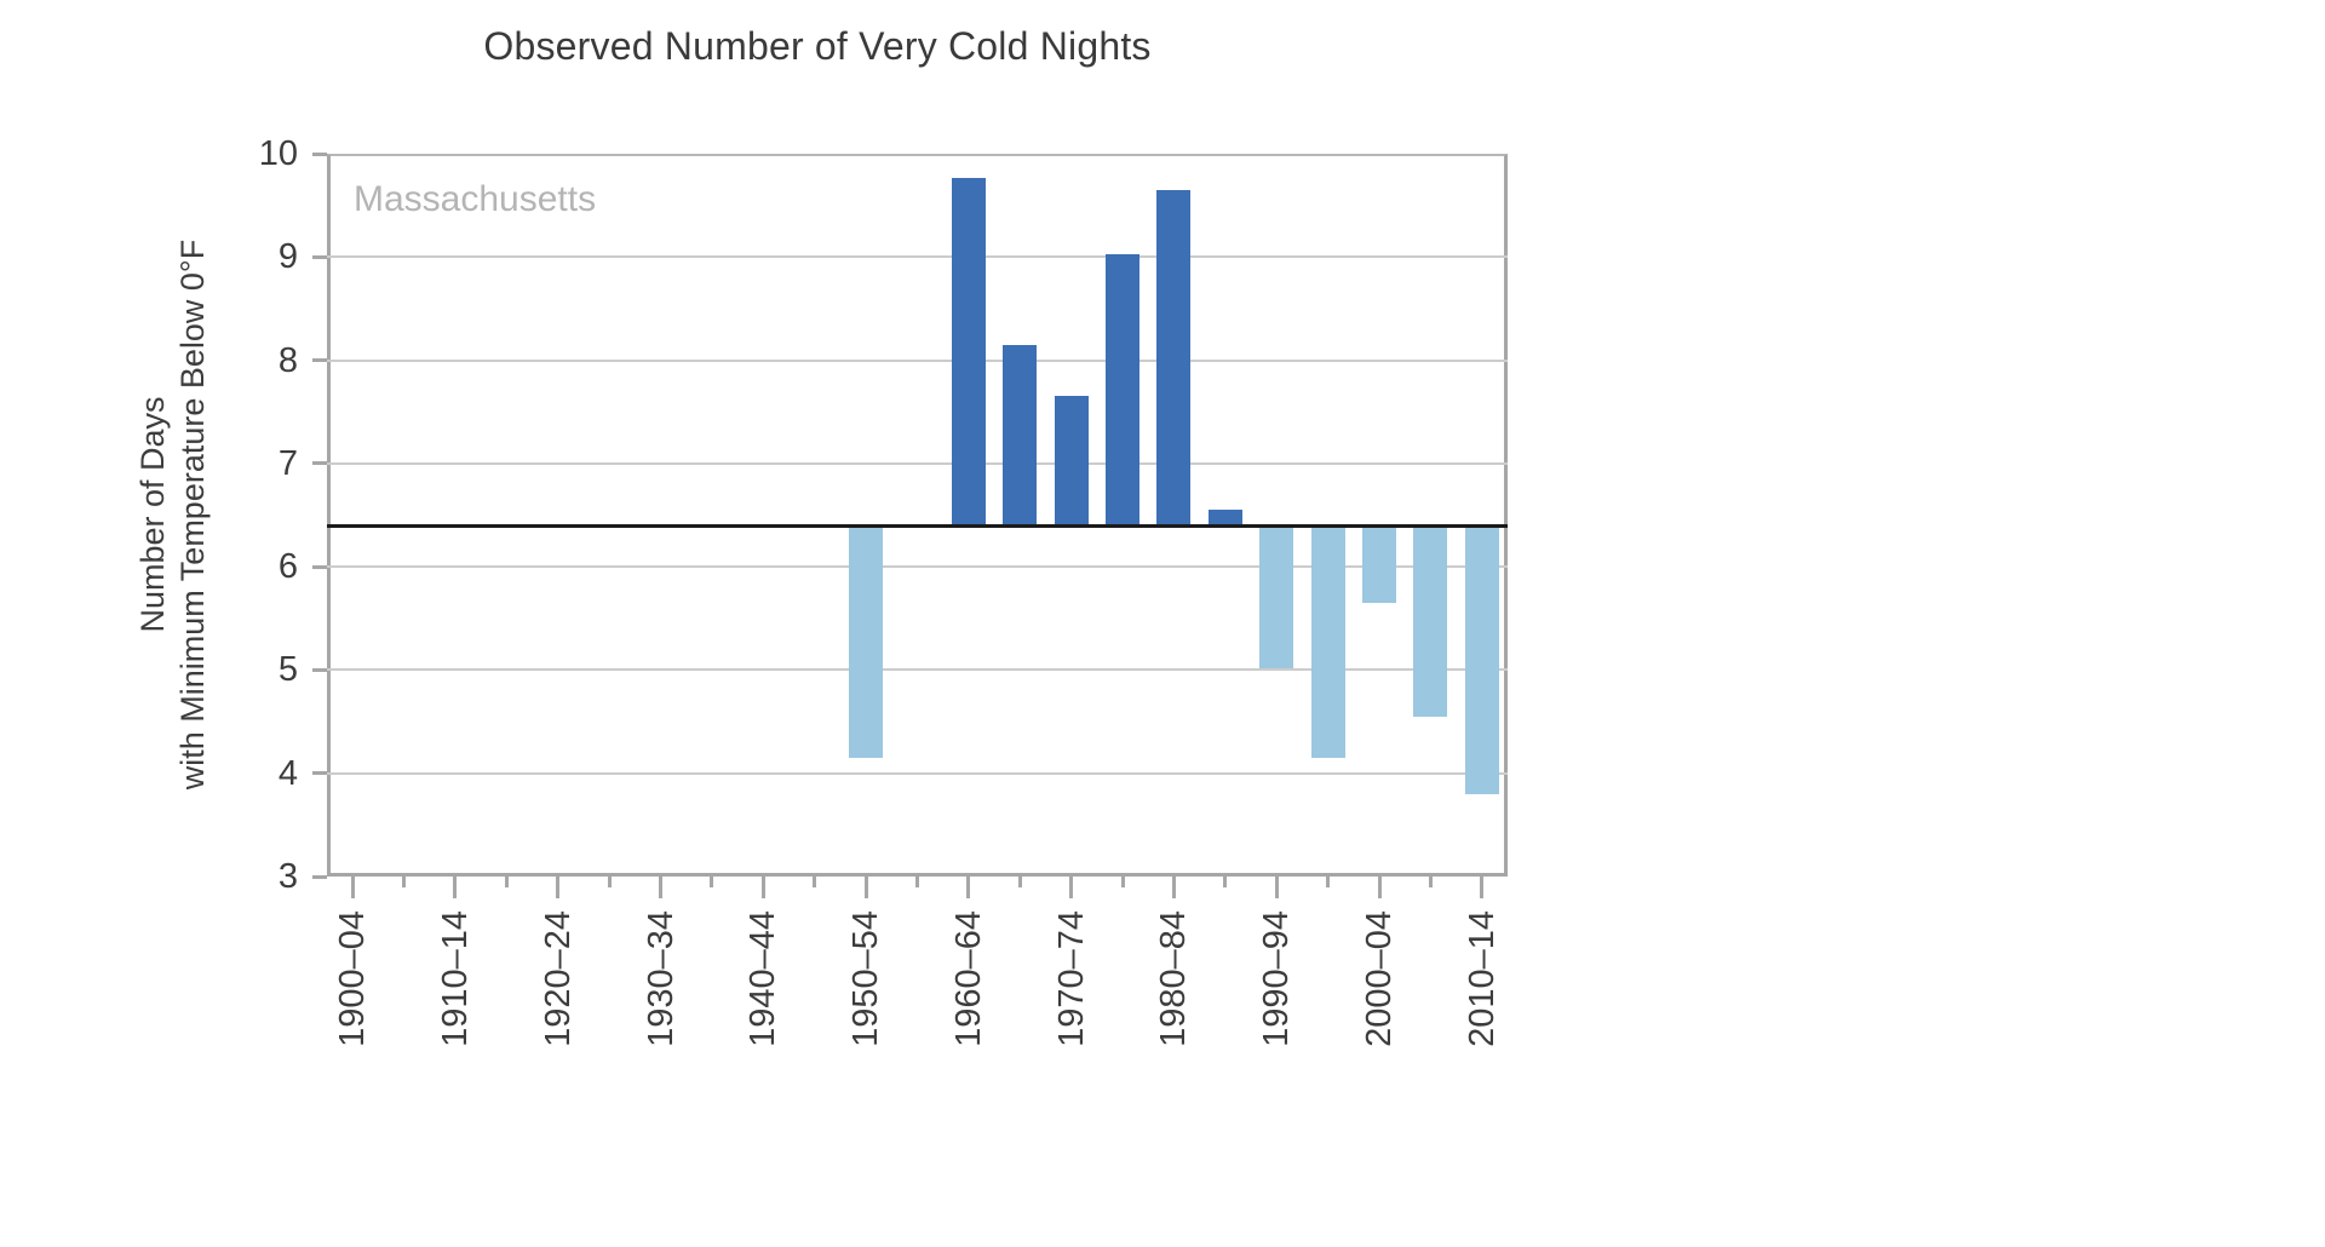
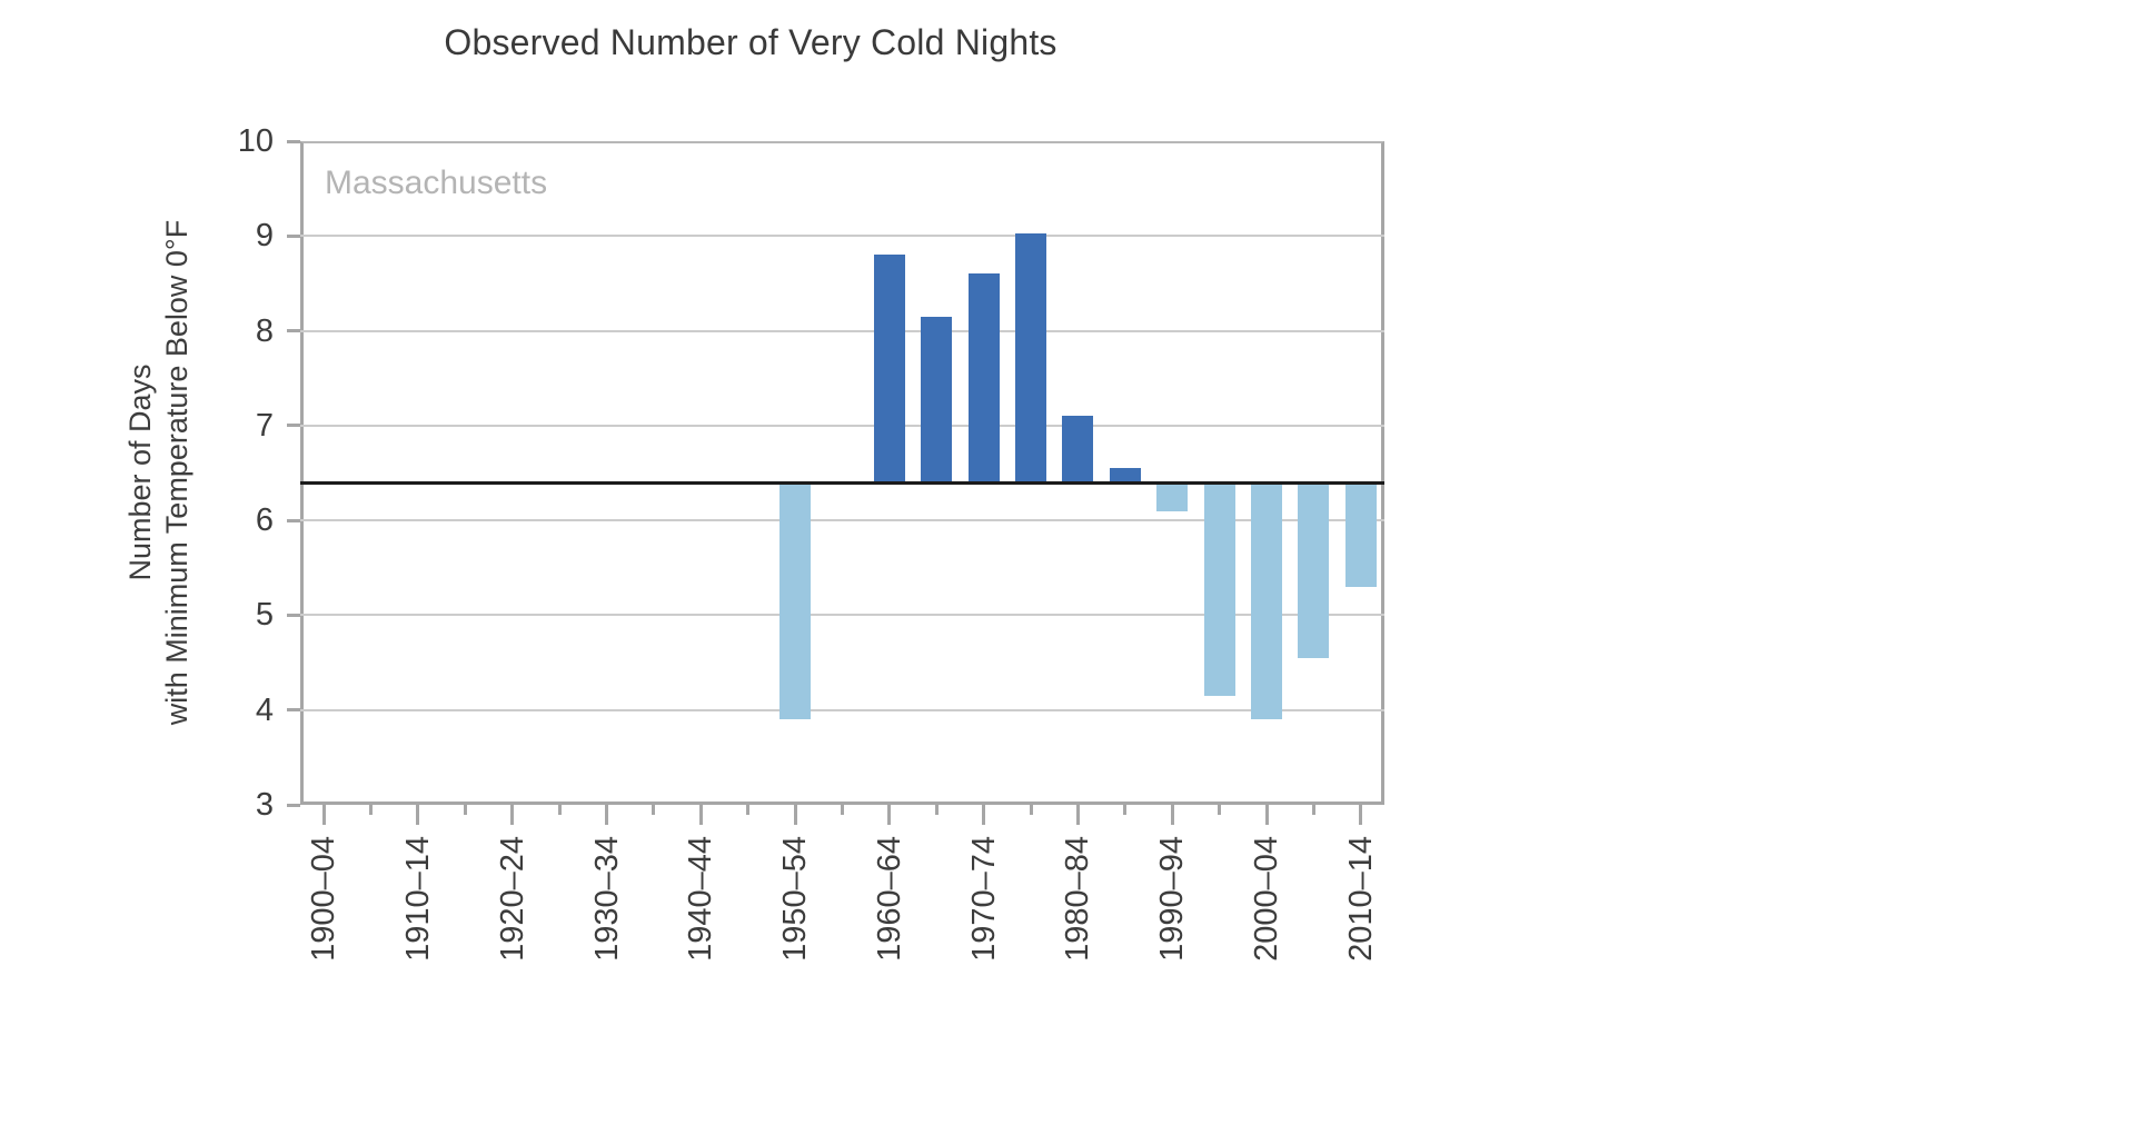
1950–54: 4.2 -> 3.9
1960–64: 9.8 -> 8.8
1970–74: 7.7 -> 8.6
1980–84: 9.7 -> 7.1
1990–94: 5.0 -> 6.1
2000–04: 5.7 -> 3.9
2010–14: 3.8 -> 5.3
